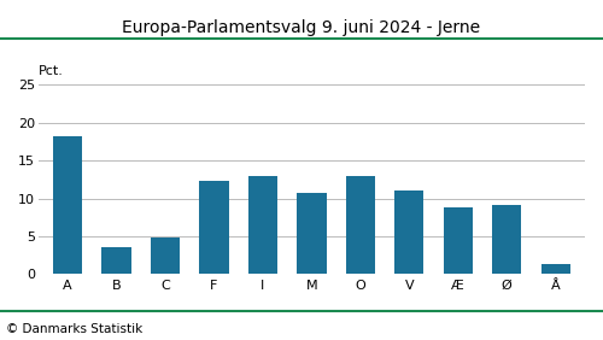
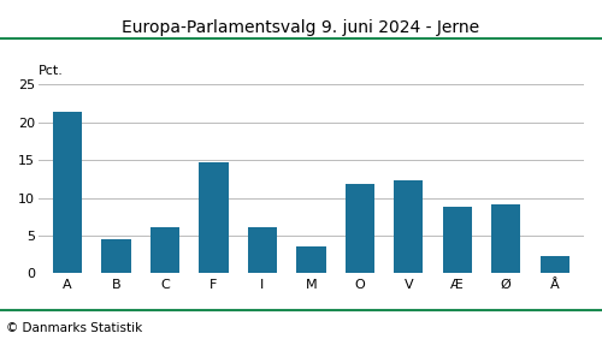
A: 18.2 -> 21.4
B: 3.6 -> 4.5
C: 4.8 -> 6.1
F: 12.4 -> 14.7
I: 13.0 -> 6.1
M: 10.8 -> 3.6
O: 13.0 -> 11.8
V: 11.0 -> 12.4
Å: 1.4 -> 2.3
